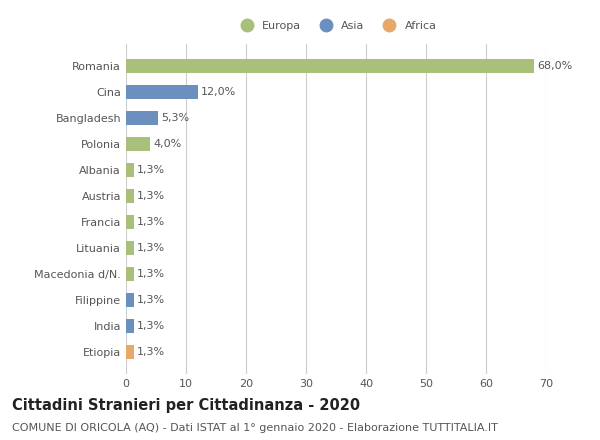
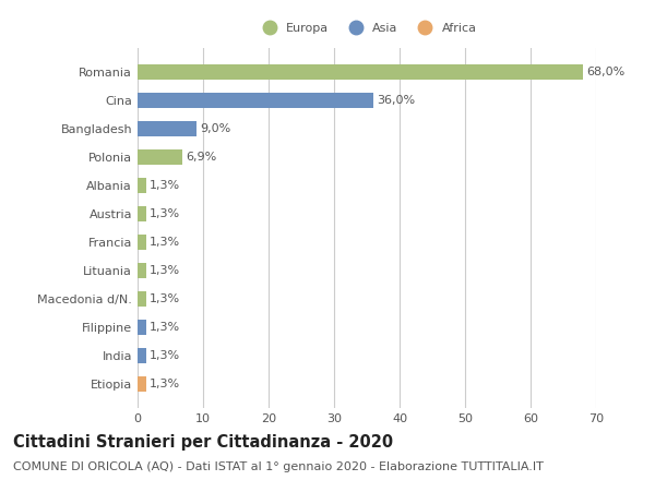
Cina: 12,0% -> 36,0%
Bangladesh: 5,3% -> 9,0%
Polonia: 4,0% -> 6,9%
